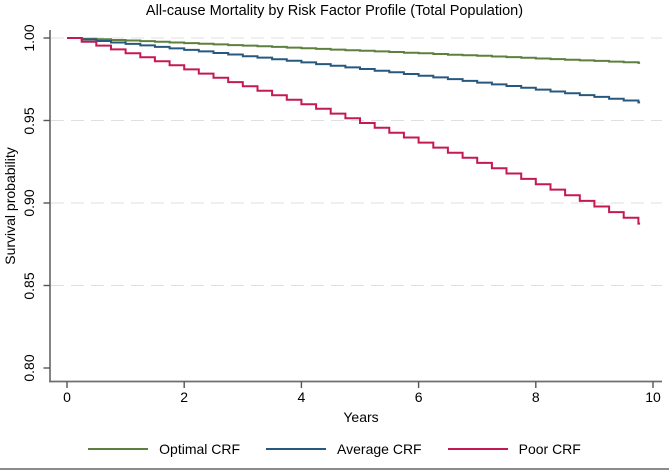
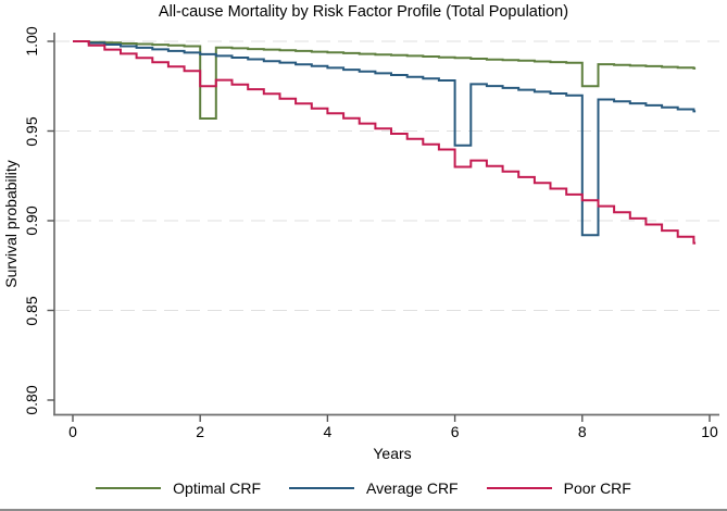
Optimal CRF/2: 0.997 -> 0.957
Poor CRF/2: 0.981 -> 0.975
Average CRF/6: 0.977 -> 0.942
Poor CRF/6: 0.937 -> 0.930
Optimal CRF/8: 0.988 -> 0.975
Average CRF/8: 0.969 -> 0.892
